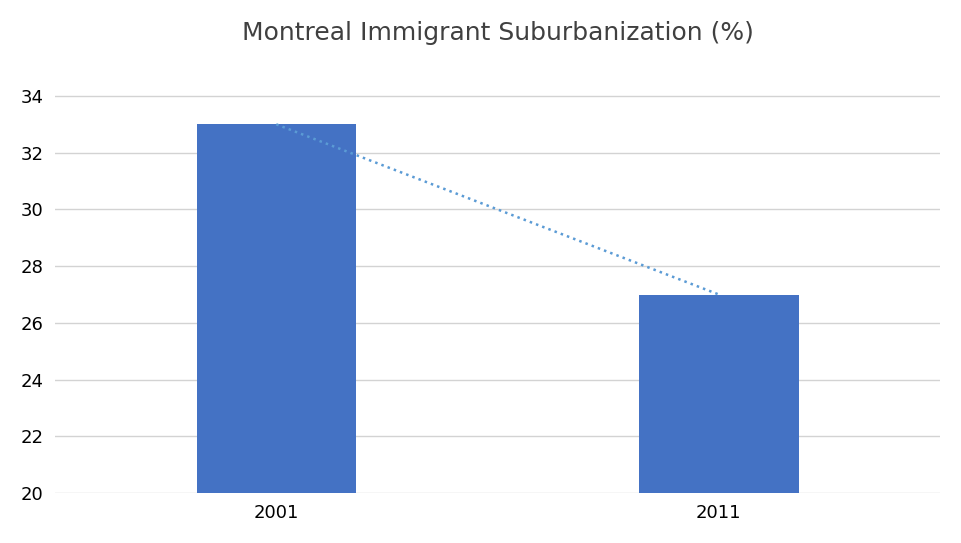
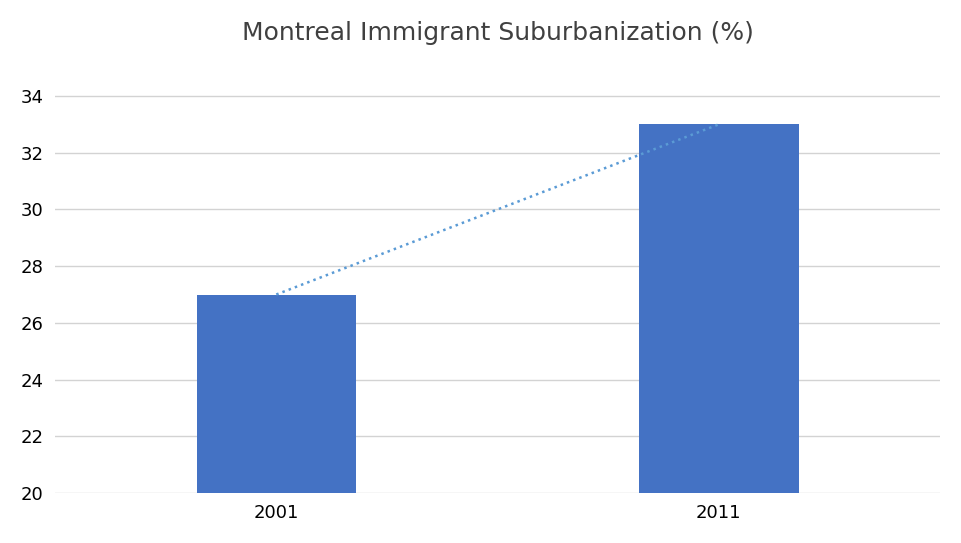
2001: 33 -> 27
2011: 27 -> 33
